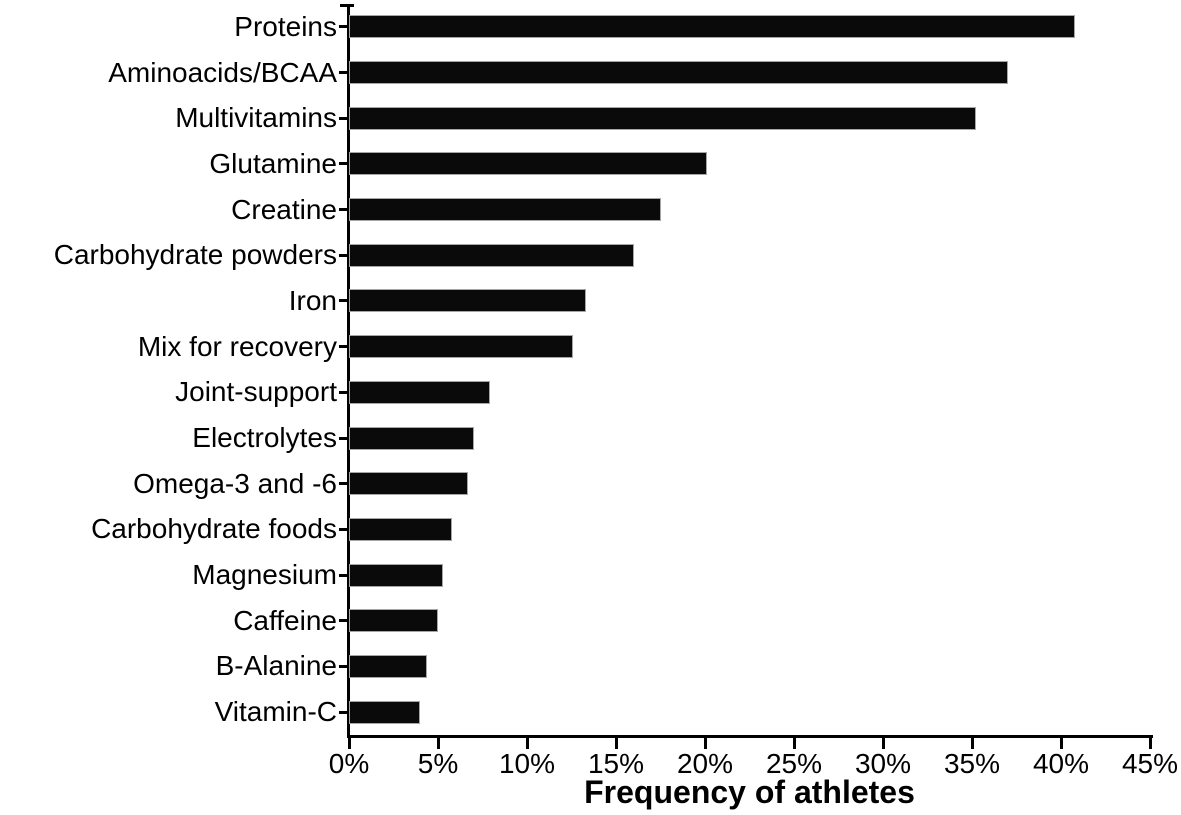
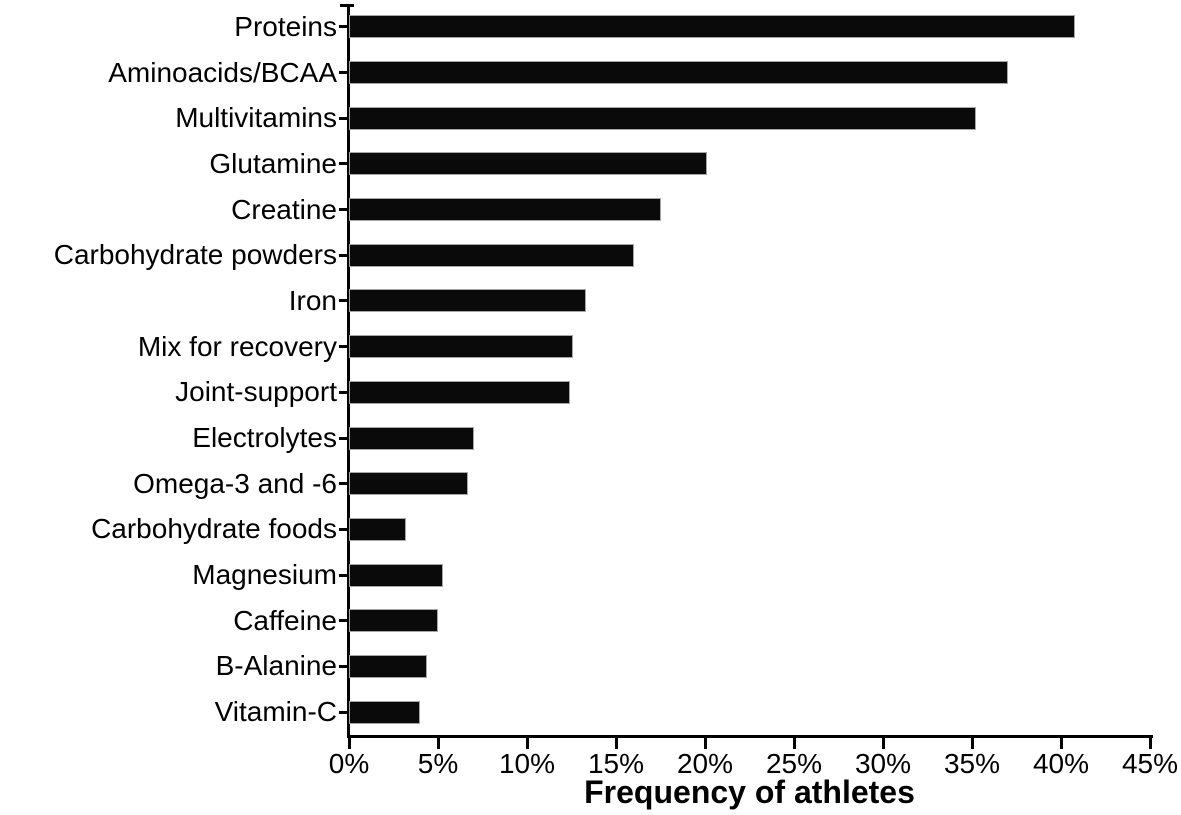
Joint-support: 7.9% -> 12.4%
Carbohydrate foods: 5.8% -> 3.2%
